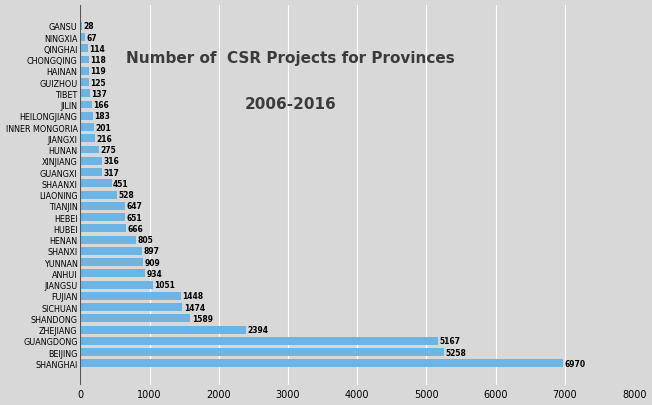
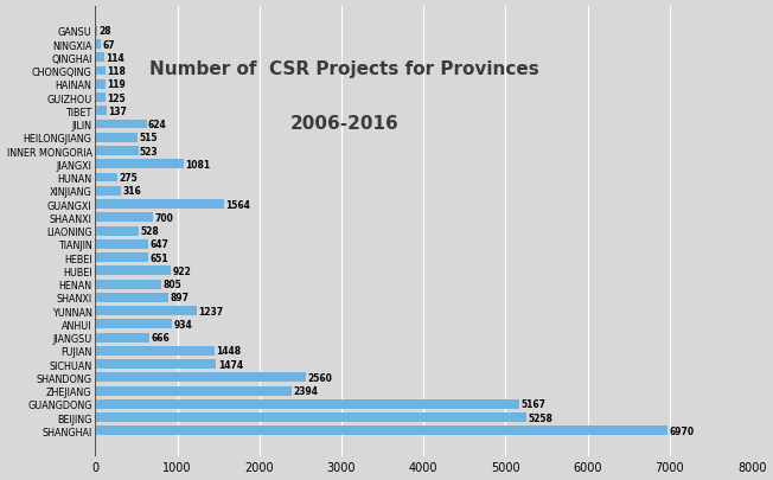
JILIN: 166 -> 624
HEILONGJIANG: 183 -> 515
INNER MONGORIA: 201 -> 523
JIANGXI: 216 -> 1081
GUANGXI: 317 -> 1564
SHAANXI: 451 -> 700
HUBEI: 666 -> 922
YUNNAN: 909 -> 1237
JIANGSU: 1051 -> 666
SHANDONG: 1589 -> 2560
